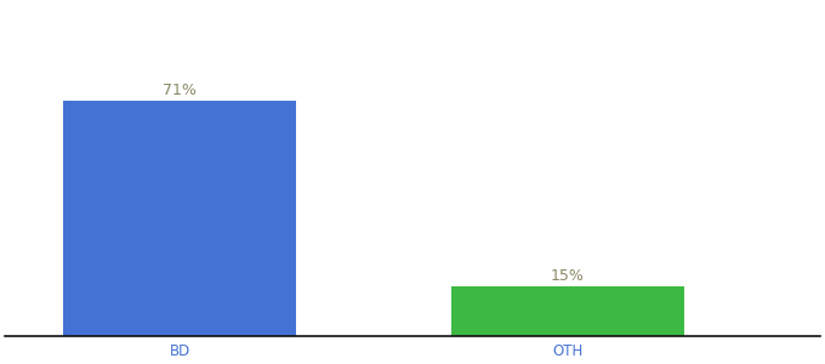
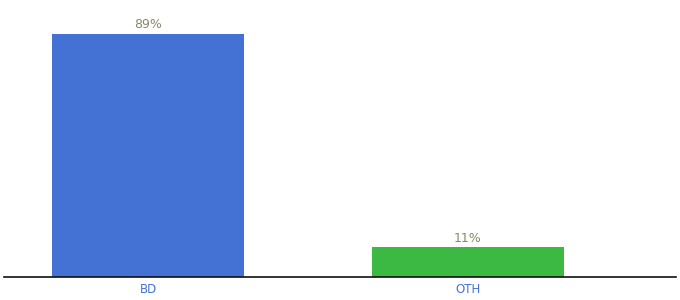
BD: 71% -> 89%
OTH: 15% -> 11%
